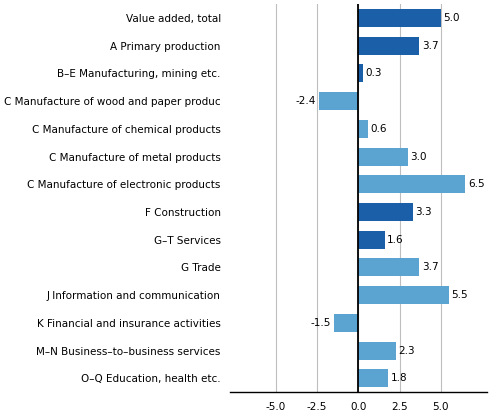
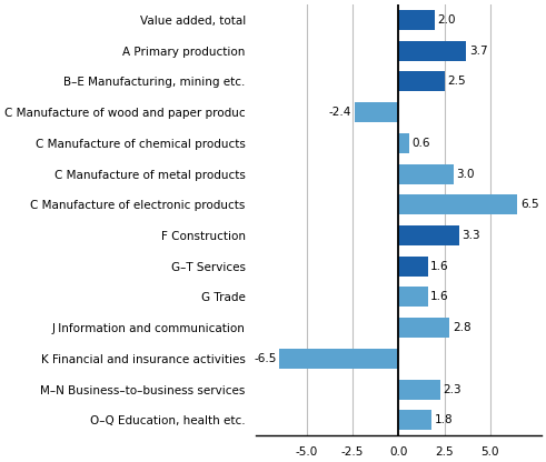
Value added, total: 5.0 -> 2.0
B–E Manufacturing, mining etc.: 0.3 -> 2.5
G Trade: 3.7 -> 1.6
J Information and communication: 5.5 -> 2.8
K Financial and insurance activities: -1.5 -> -6.5
